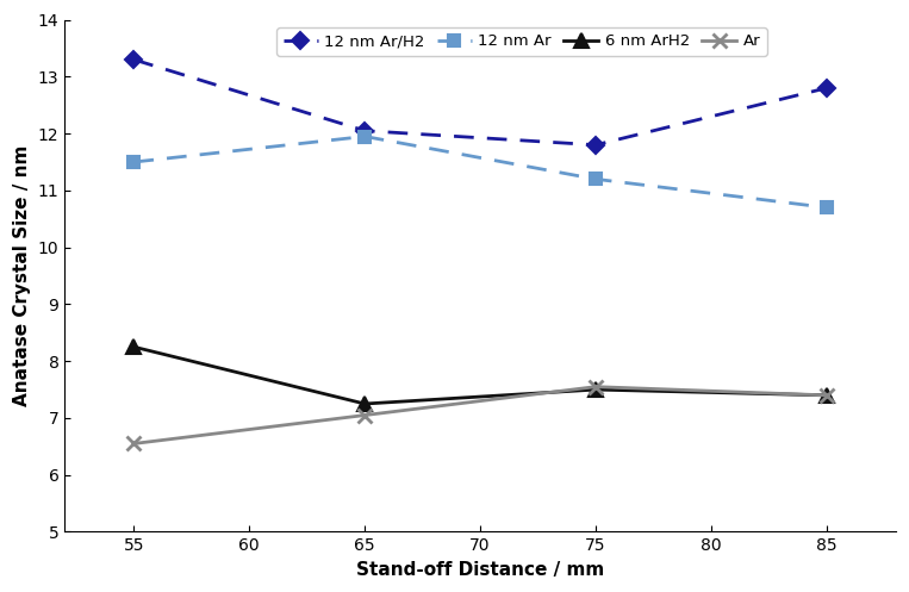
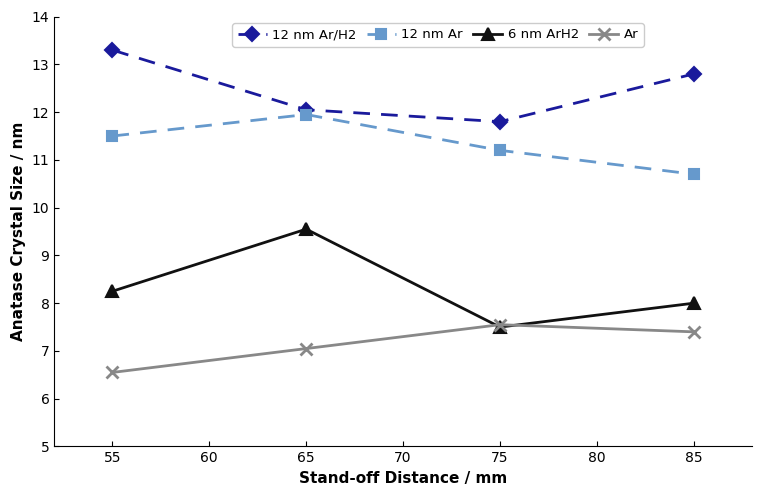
6 nm ArH2/65: 7.25 -> 9.55
6 nm ArH2/85: 7.40 -> 8.00
